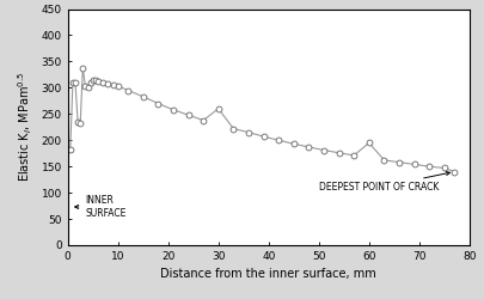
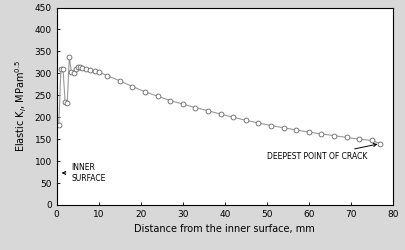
30: 260 -> 230
60: 195 -> 166
